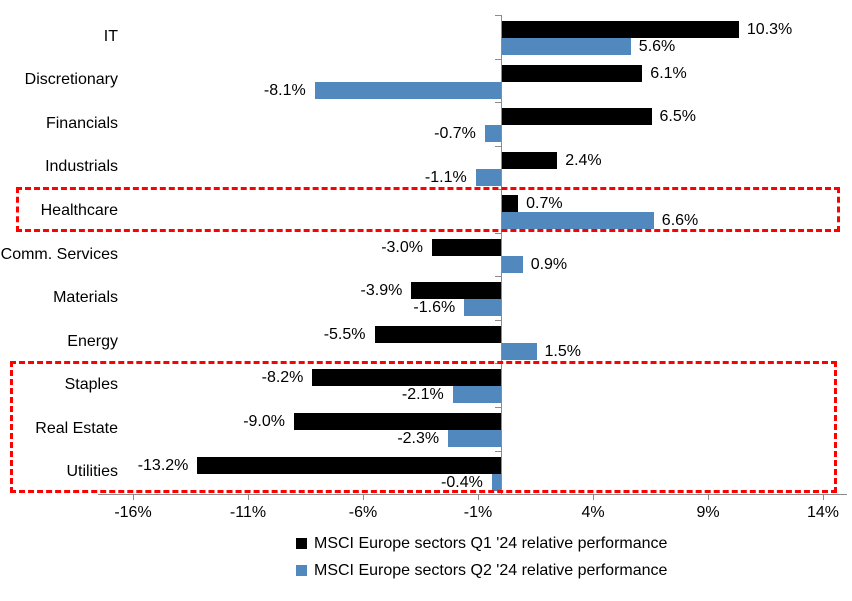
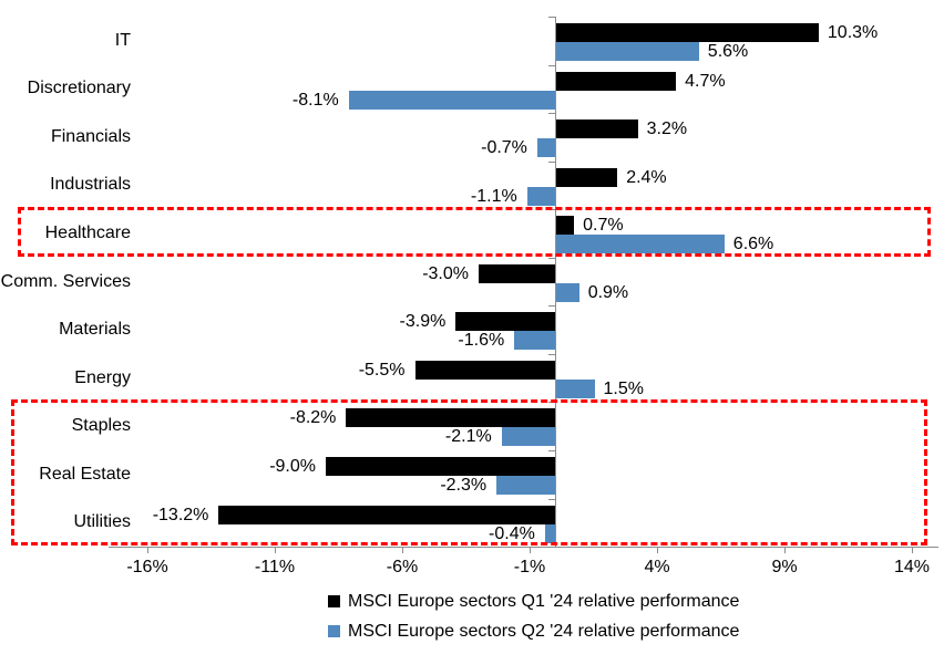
MSCI Europe sectors Q1 '24 relative performance/Discretionary: 6.1% -> 4.7%
MSCI Europe sectors Q1 '24 relative performance/Financials: 6.5% -> 3.2%
